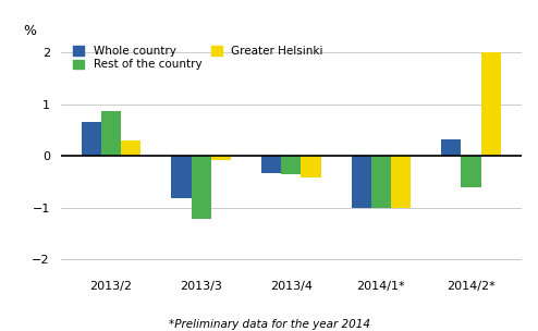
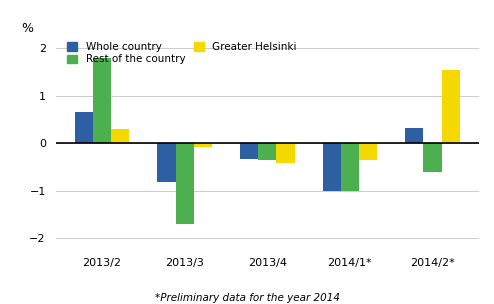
Rest of the country/2013/2: 0.88 -> 1.80
Rest of the country/2013/3: -1.22 -> -1.70
Greater Helsinki/2014/1*: -1.00 -> -0.35
Greater Helsinki/2014/2*: 2.00 -> 1.55
